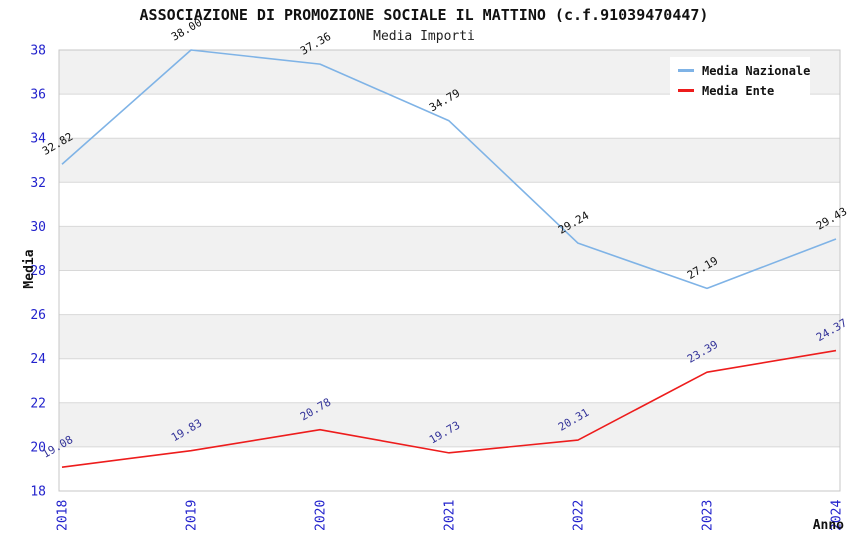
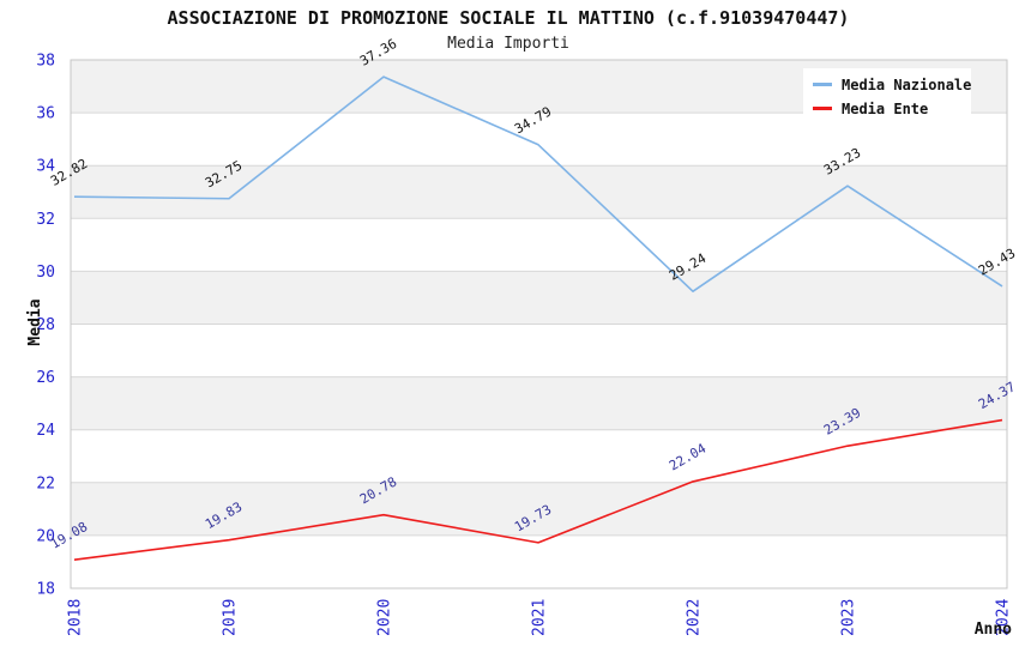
Media Nazionale/2019: 38.00 -> 32.75
Media Ente/2022: 20.31 -> 22.04
Media Nazionale/2023: 27.19 -> 33.23
